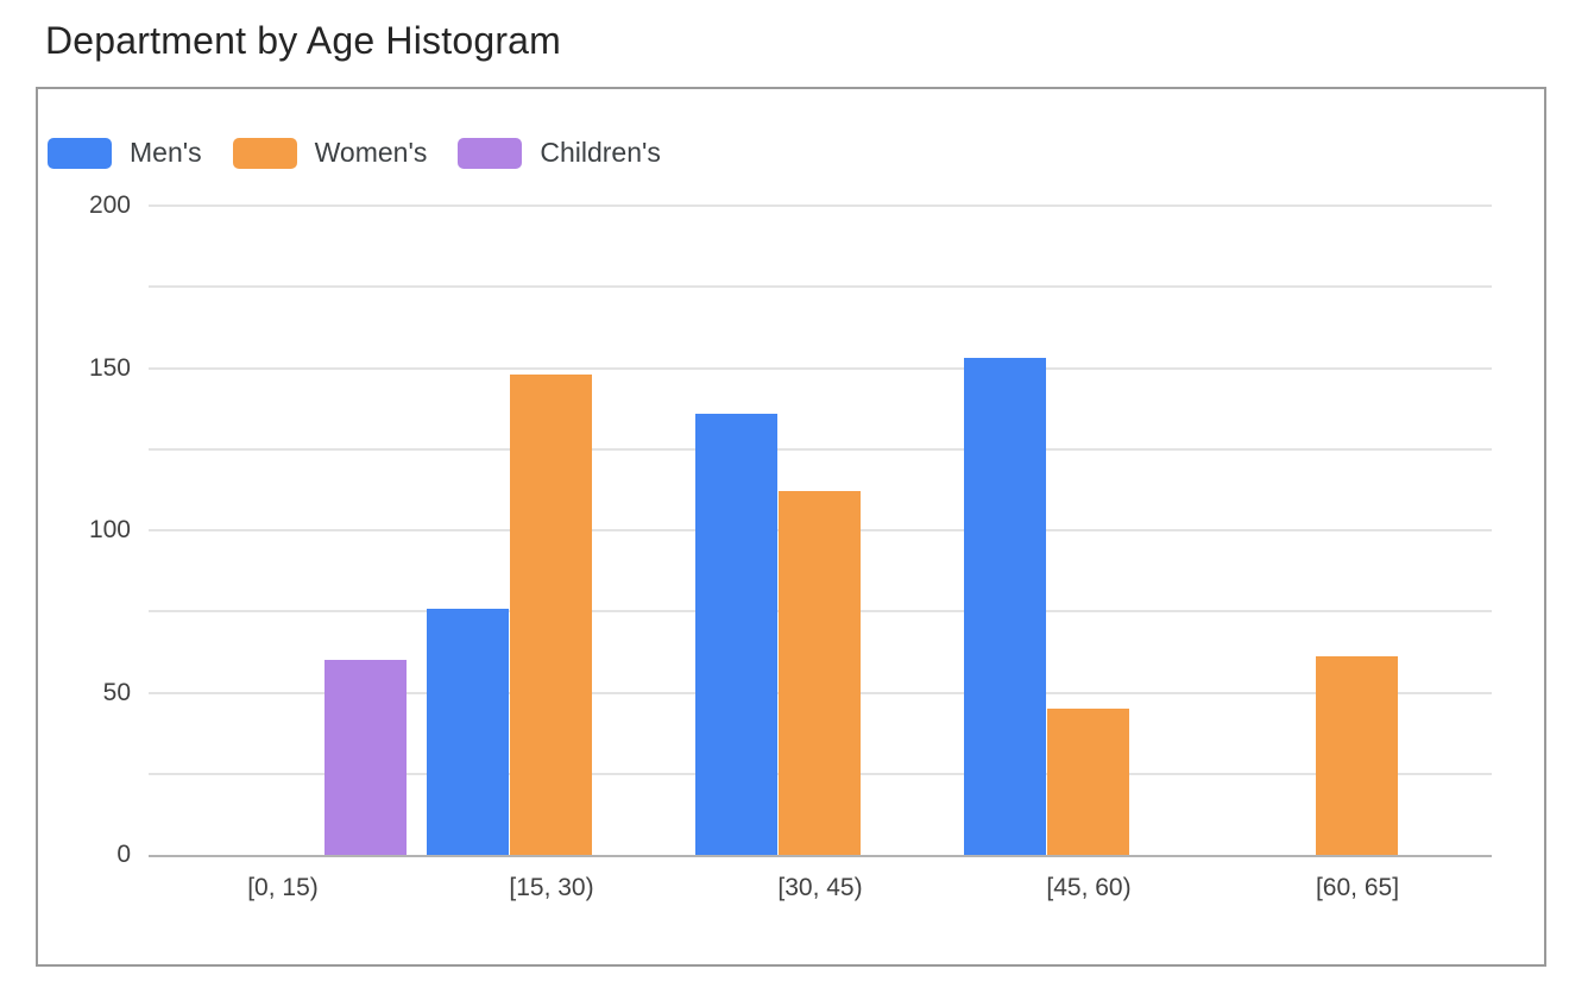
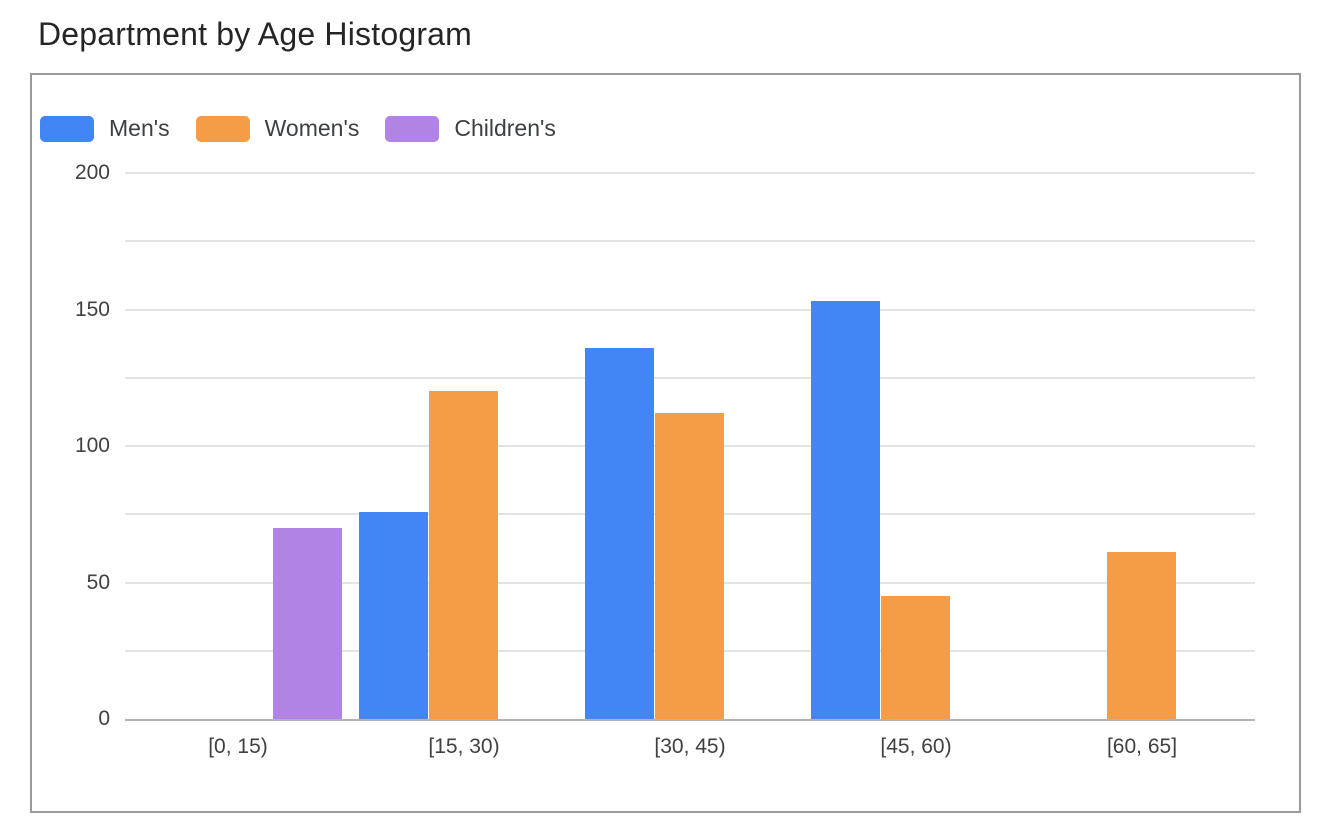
Children's/[0, 15): 60 -> 70
Women's/[15, 30): 148 -> 120
